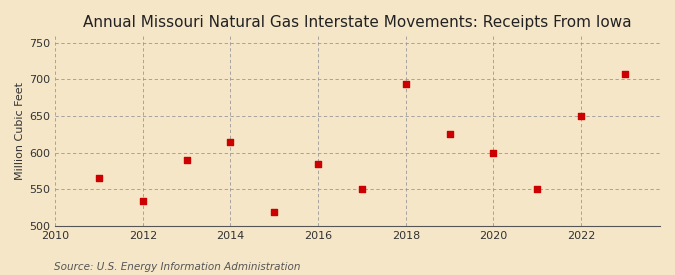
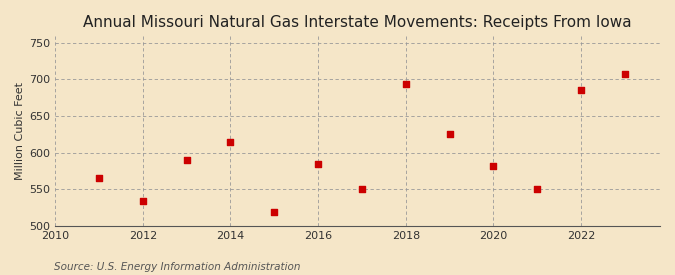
2020: 600 -> 582
2022: 650 -> 686
